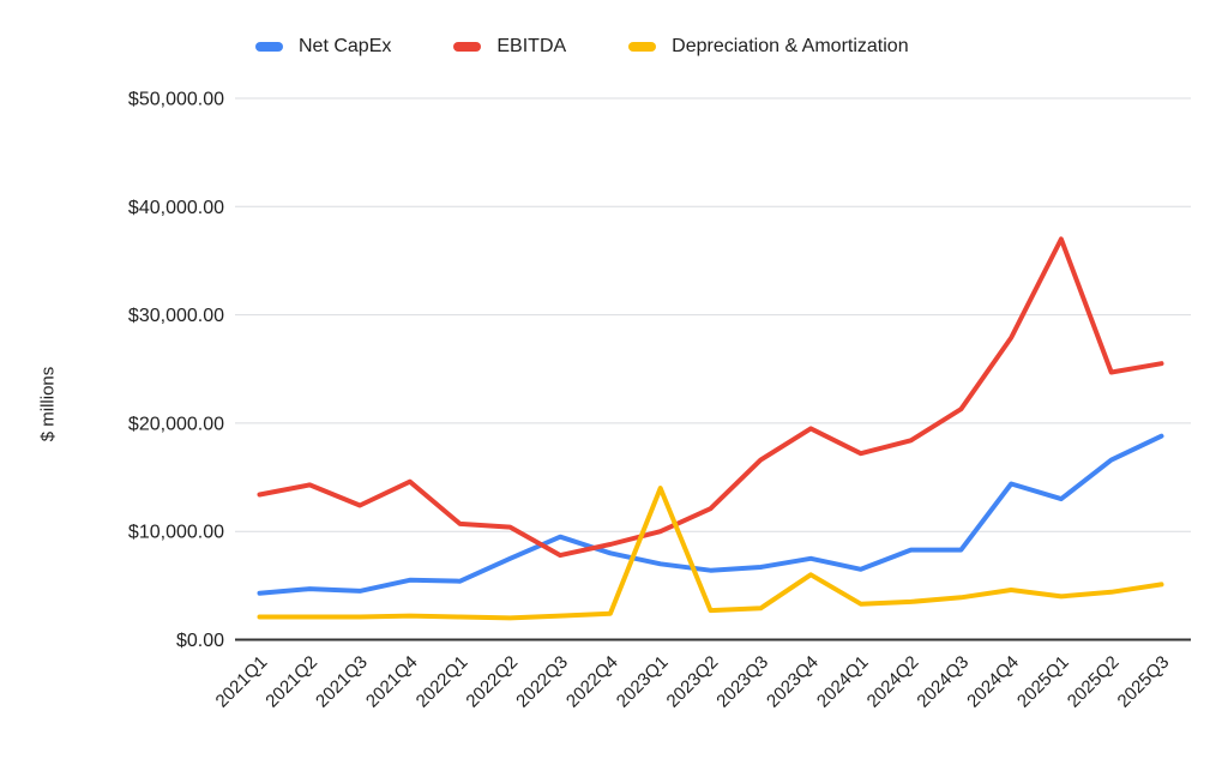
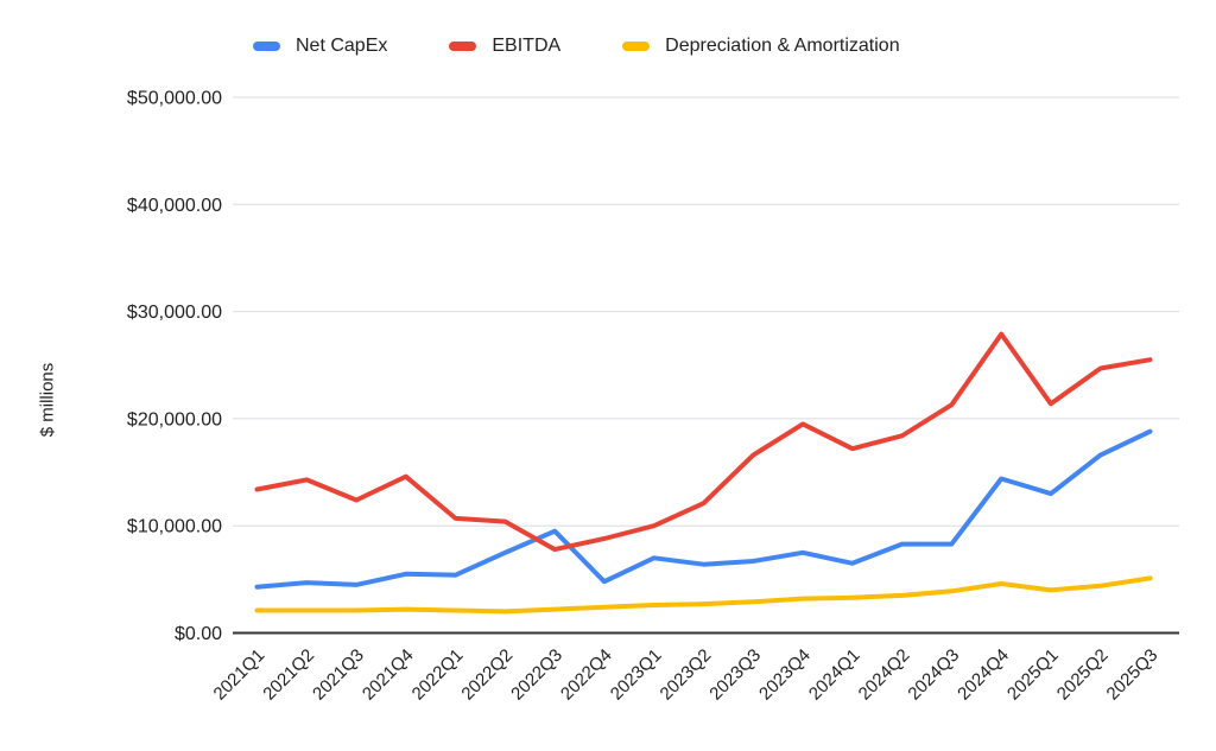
Net CapEx/2022Q4: $8000 -> $5000
Depreciation & Amortization/2023Q1: $14000 -> $3000
Depreciation & Amortization/2023Q4: $6000 -> $3000
EBITDA/2025Q1: $37000 -> $21000
